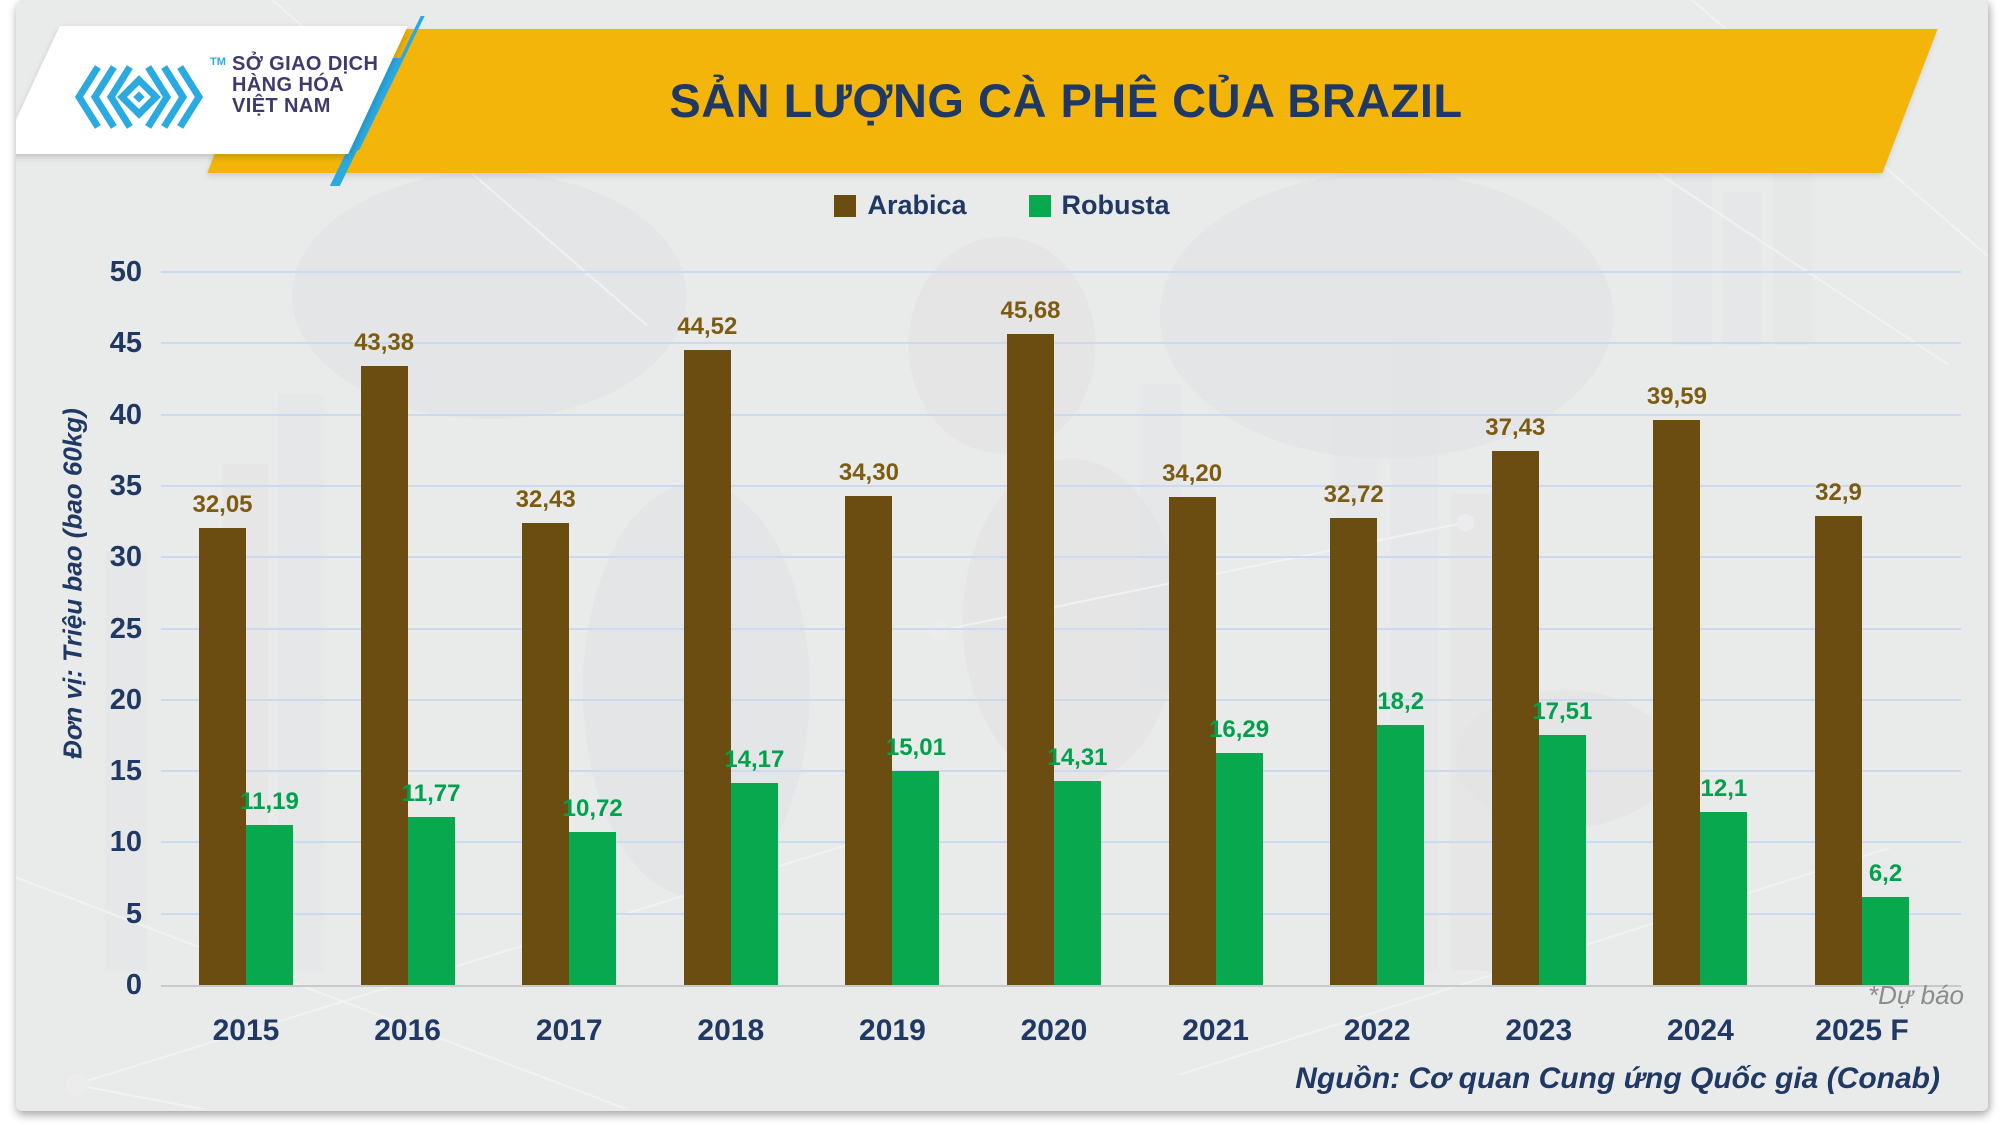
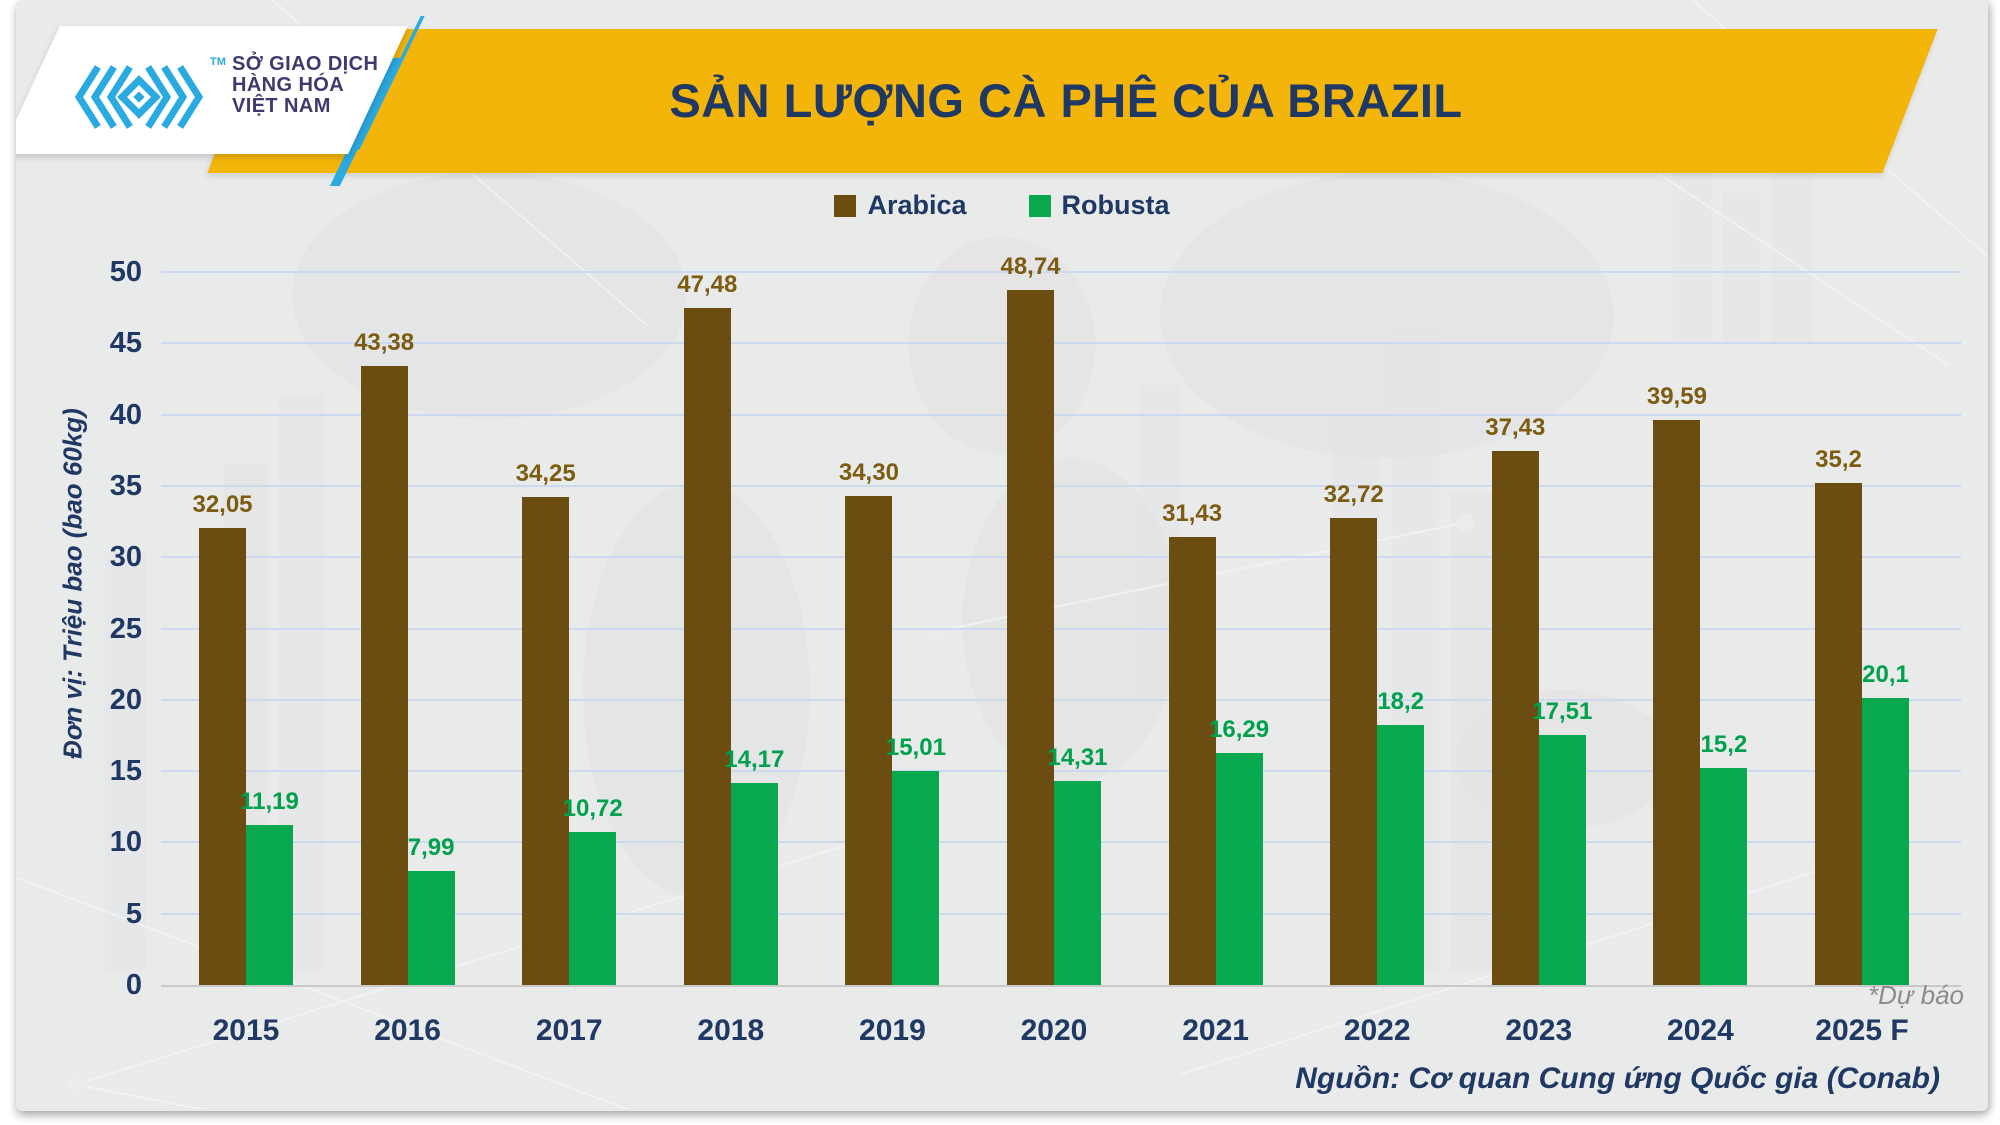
Robusta/2016: 11,77 -> 7,99
Arabica/2017: 32,43 -> 34,25
Arabica/2018: 44,52 -> 47,48
Arabica/2020: 45,68 -> 48,74
Arabica/2021: 34,20 -> 31,43
Robusta/2024: 12,1 -> 15,2
Arabica/2025 F: 32,9 -> 35,2
Robusta/2025 F: 6,2 -> 20,1
